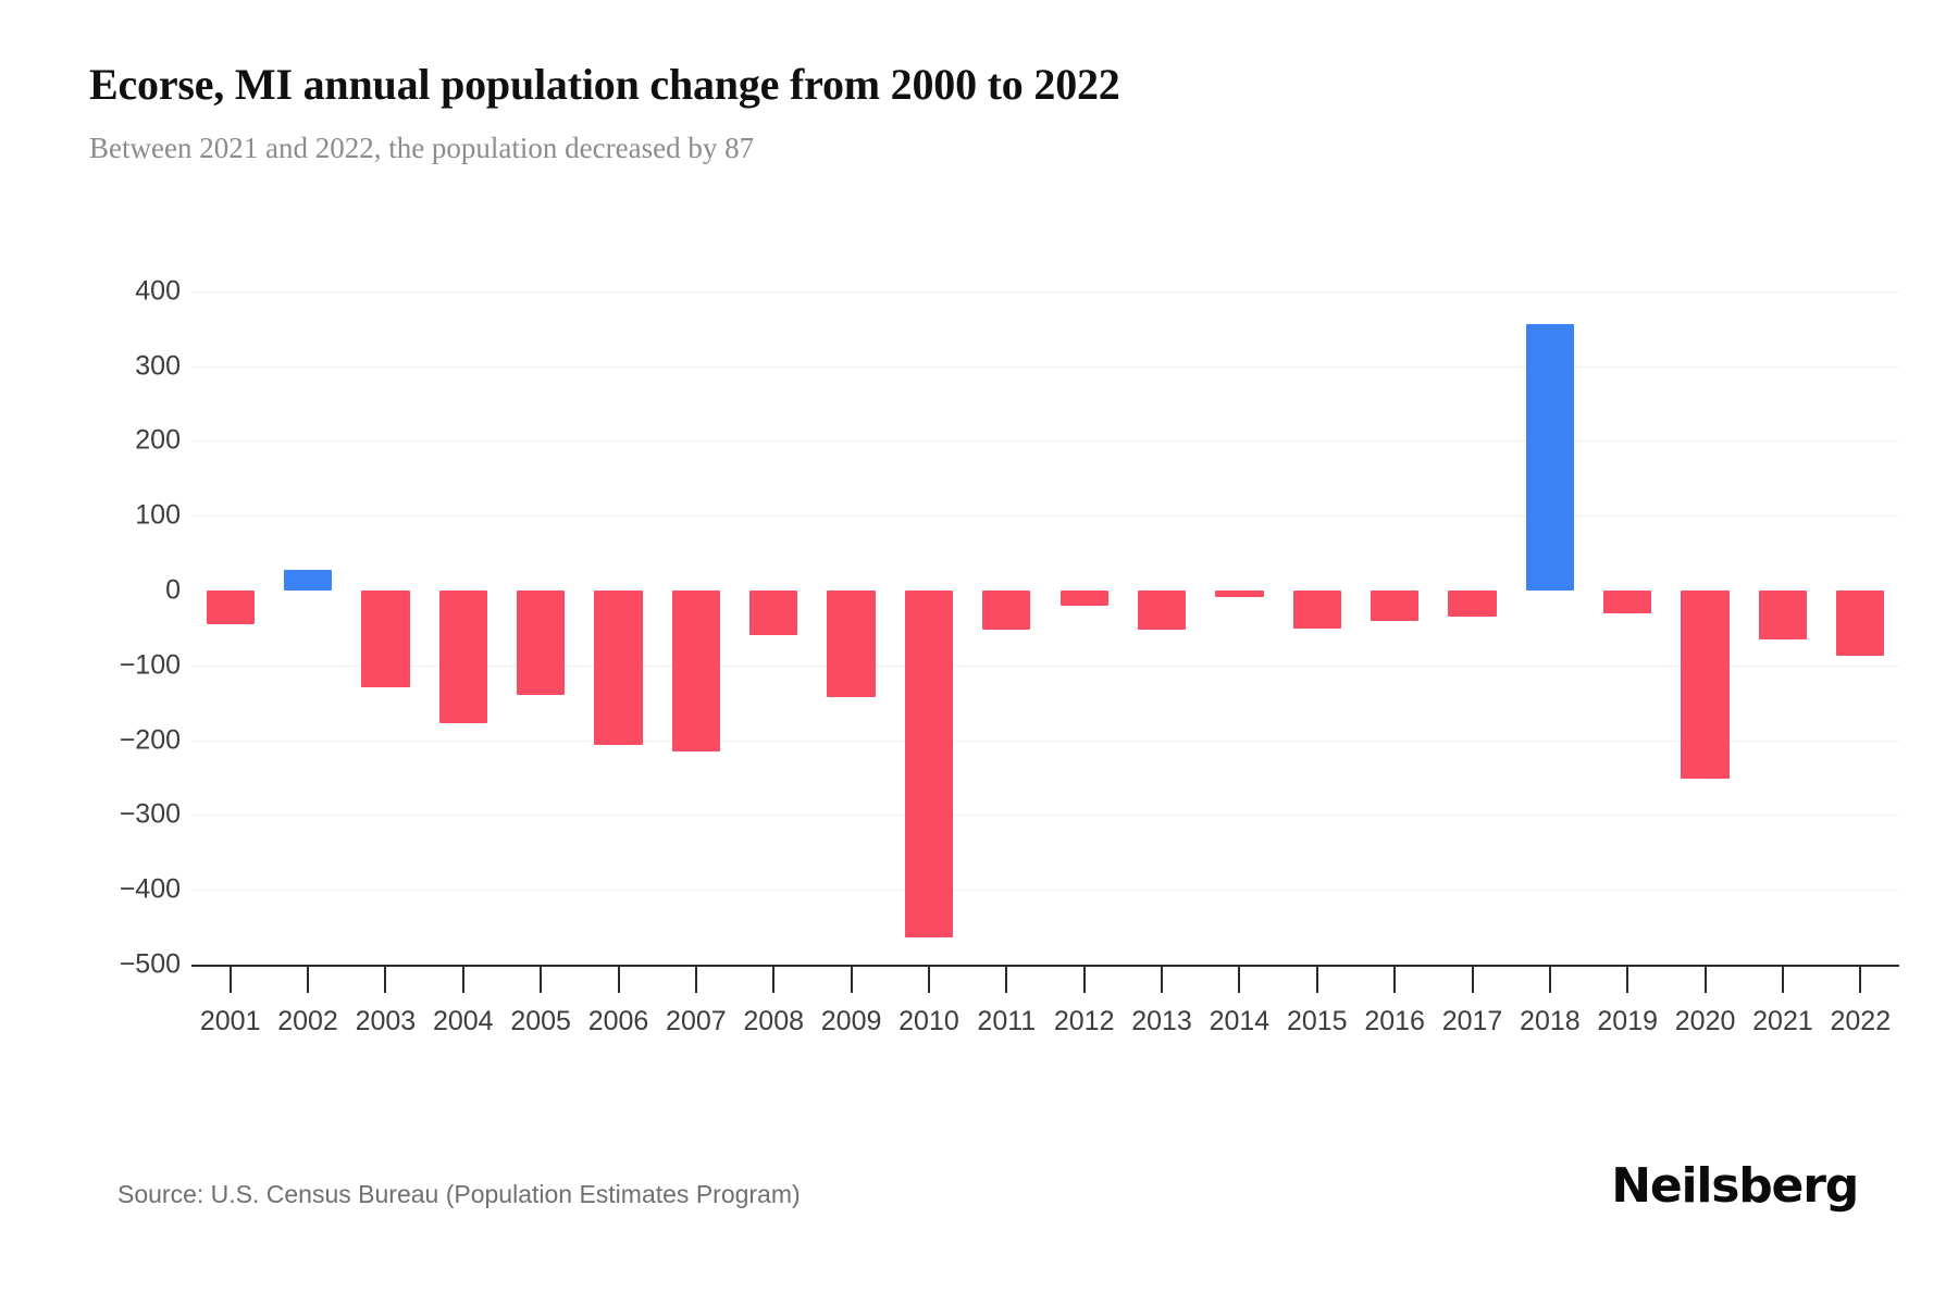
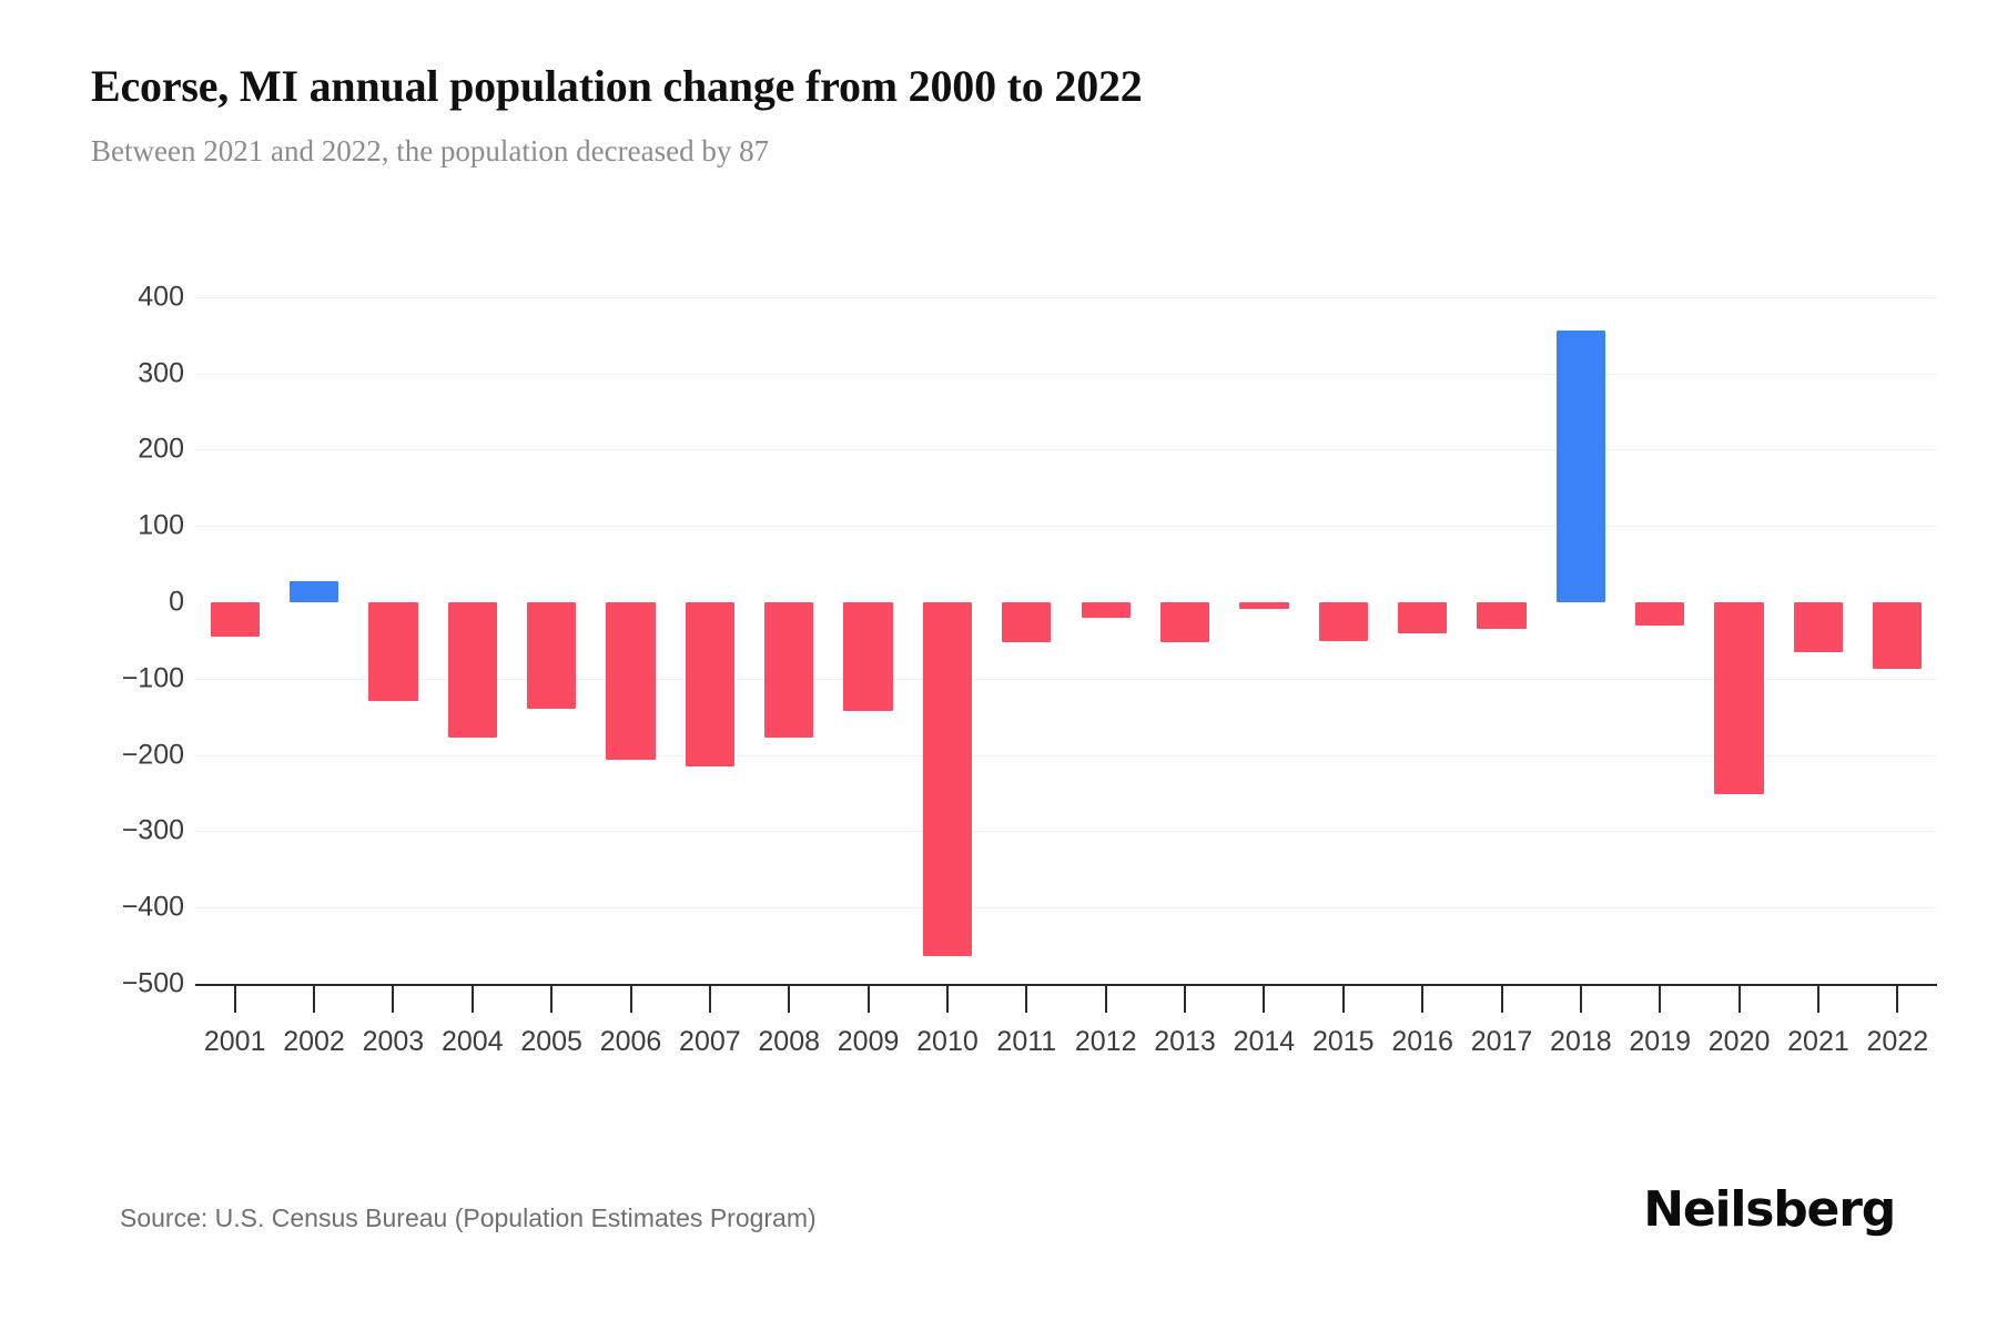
2008: -60 -> -180
